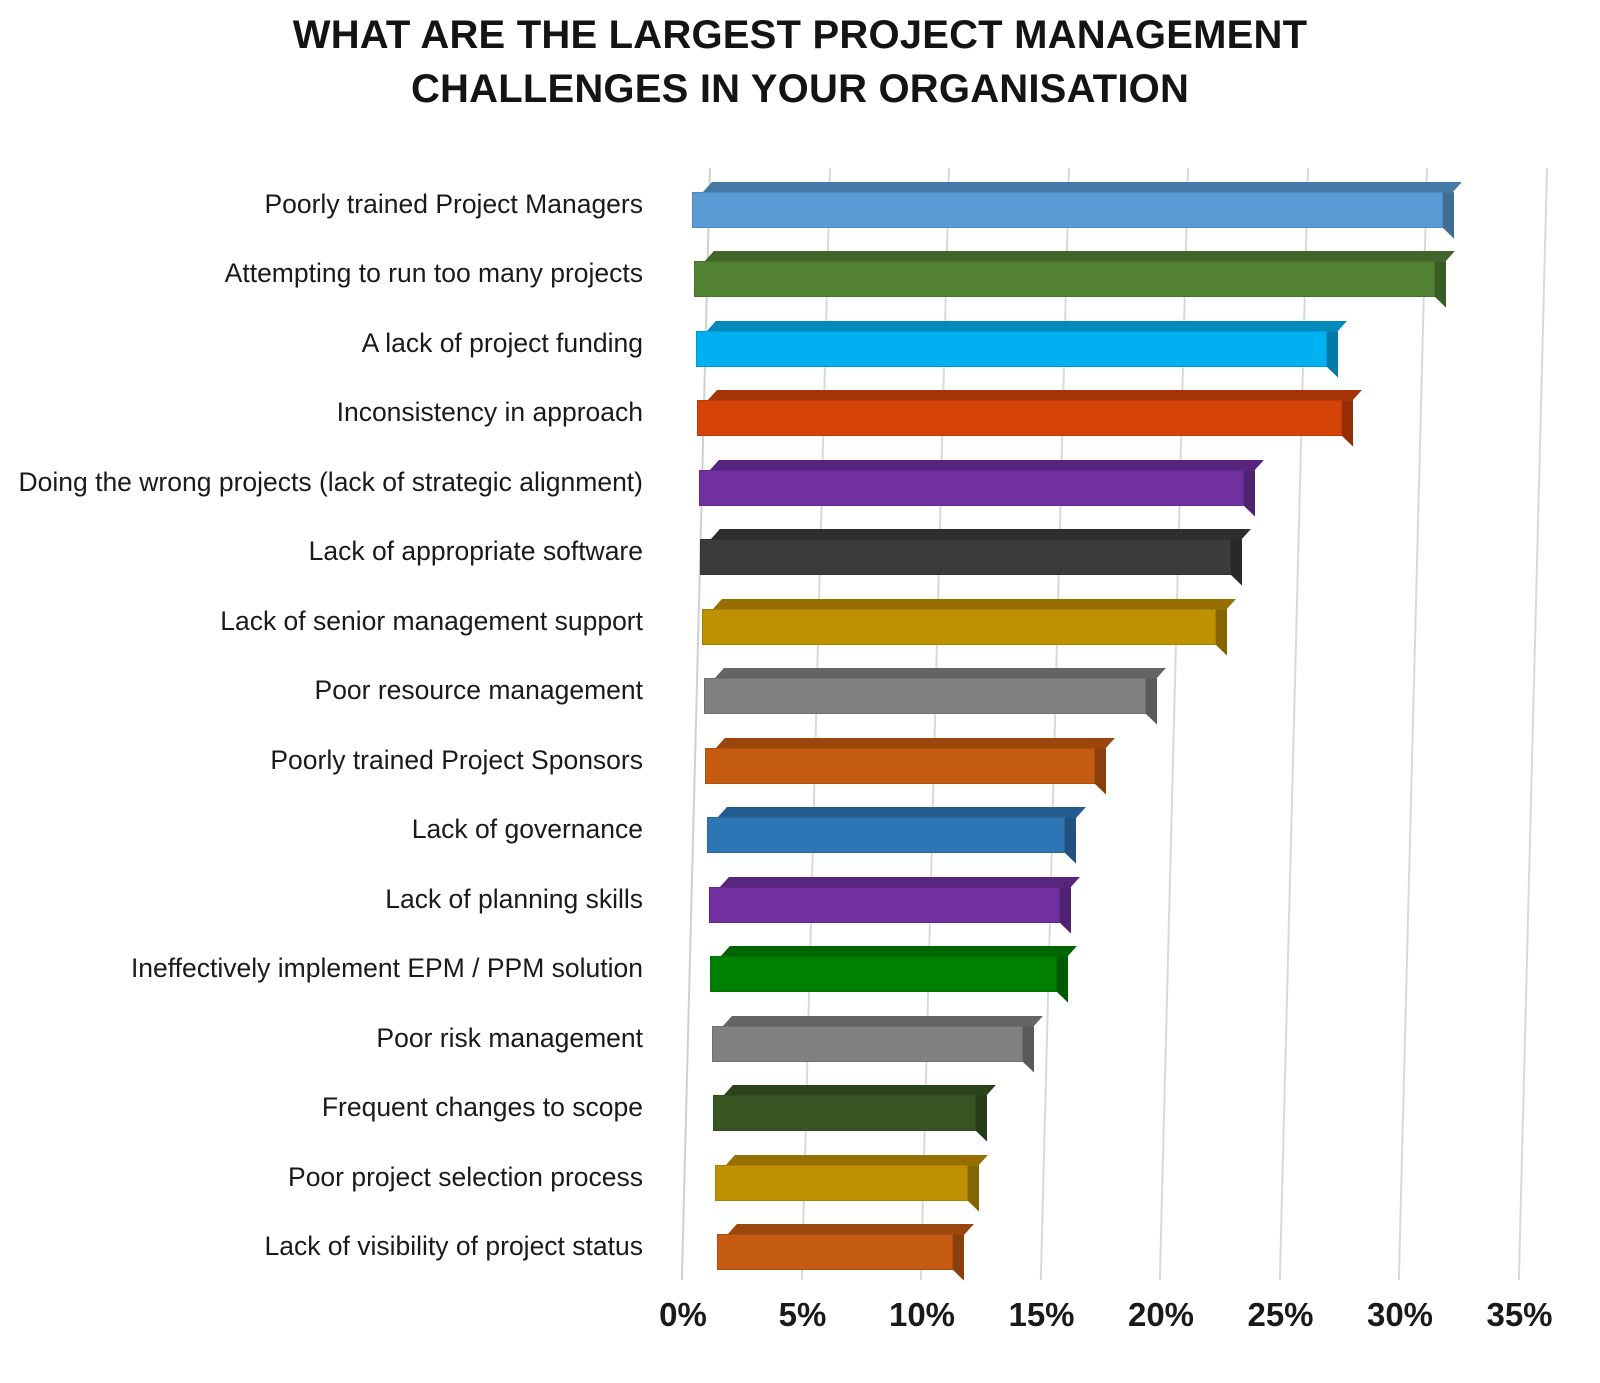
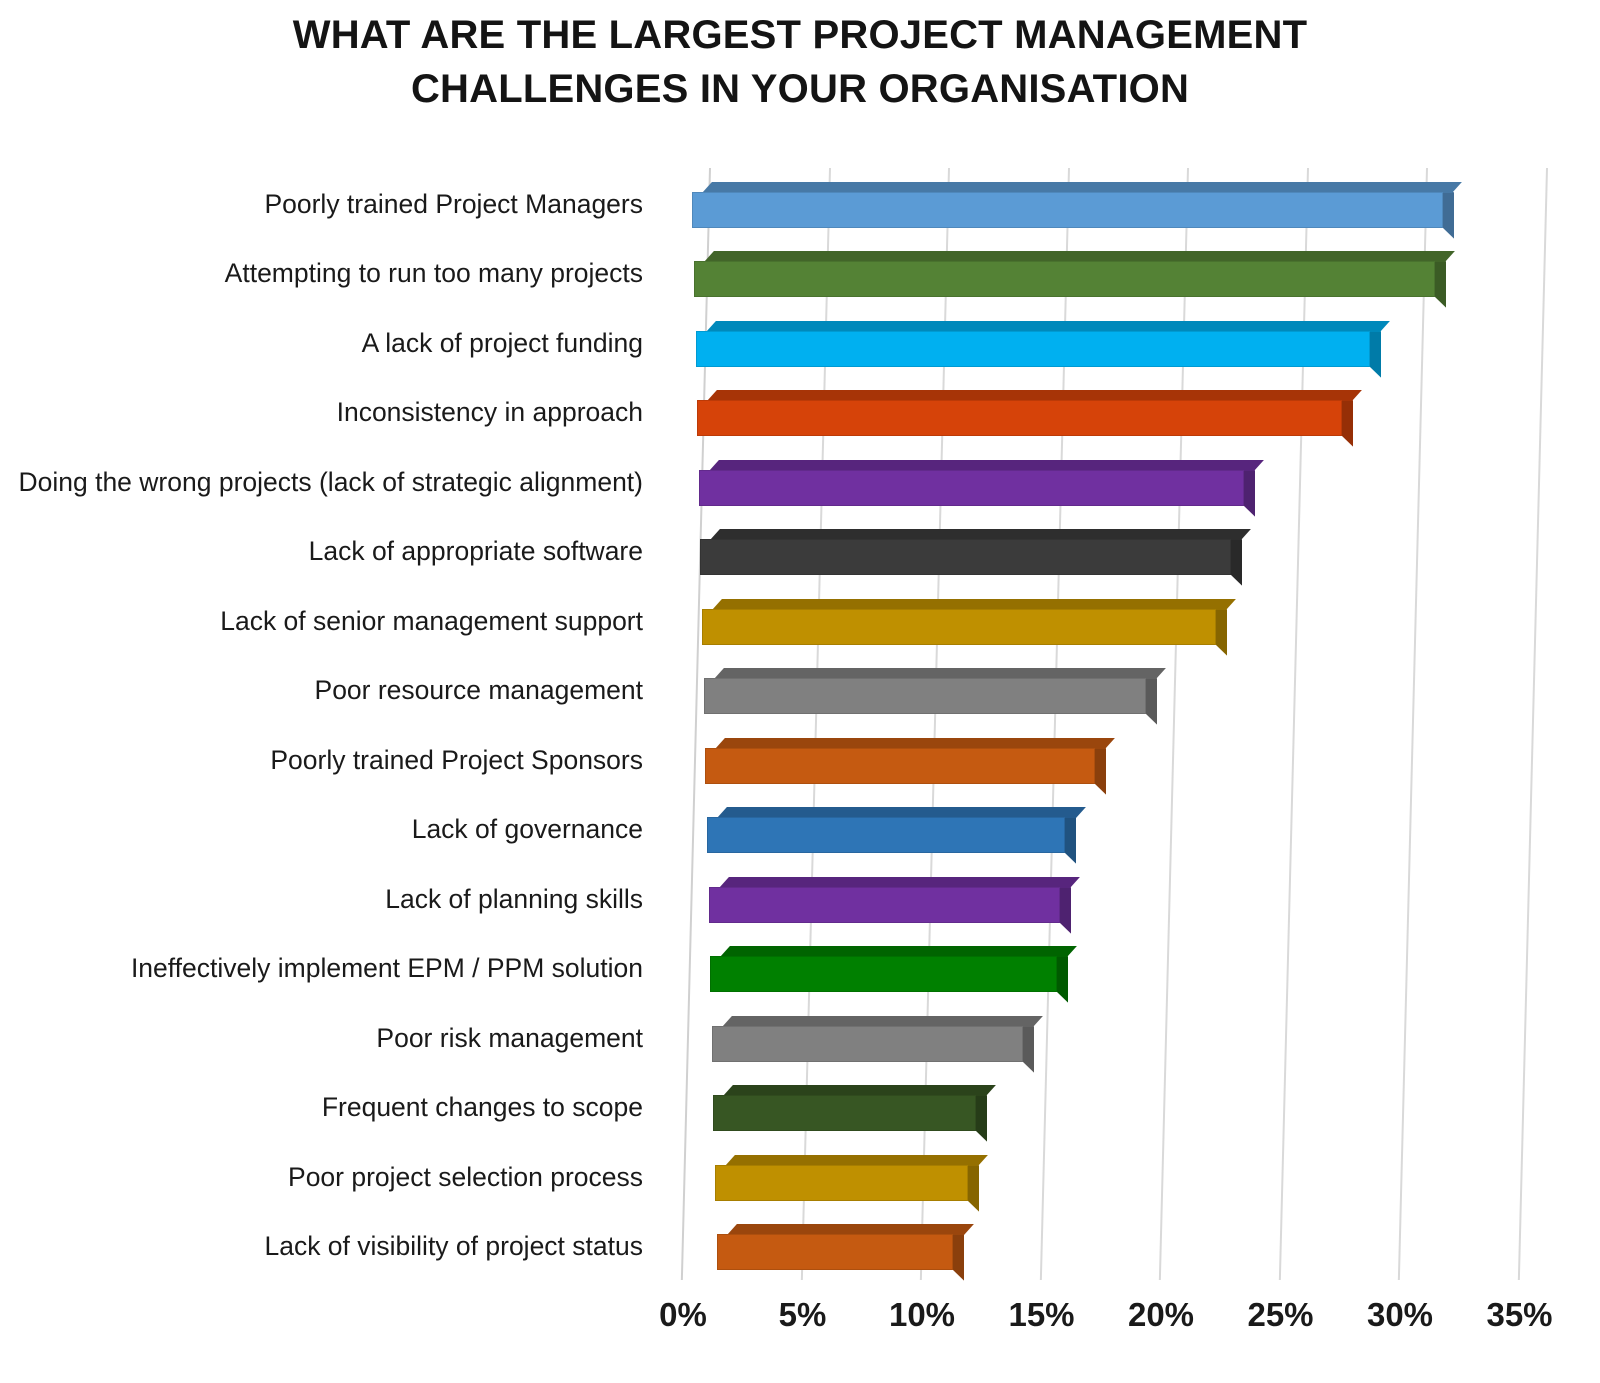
A lack of project funding: 26.4% -> 28.2%
